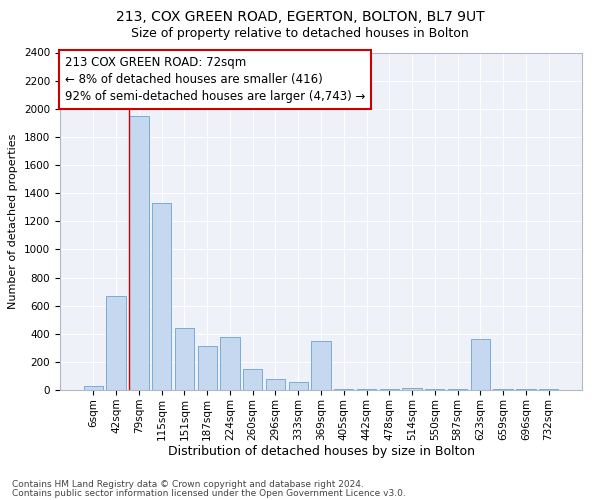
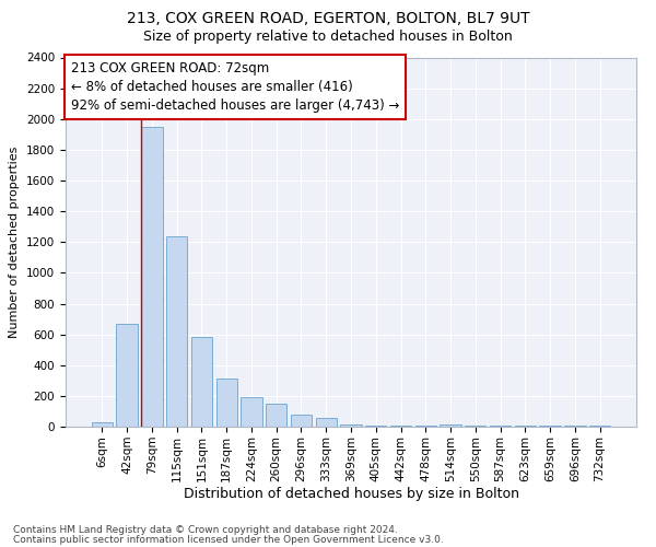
115sqm: 1330 -> 1240
151sqm: 440 -> 580
224sqm: 380 -> 200
369sqm: 350 -> 20
623sqm: 360 -> 0
